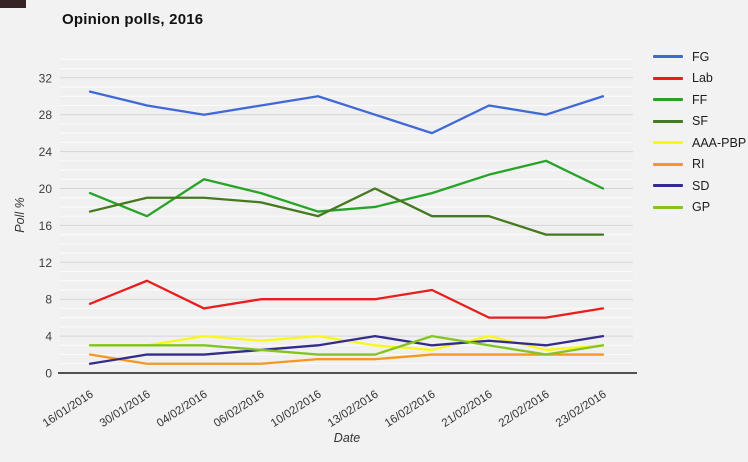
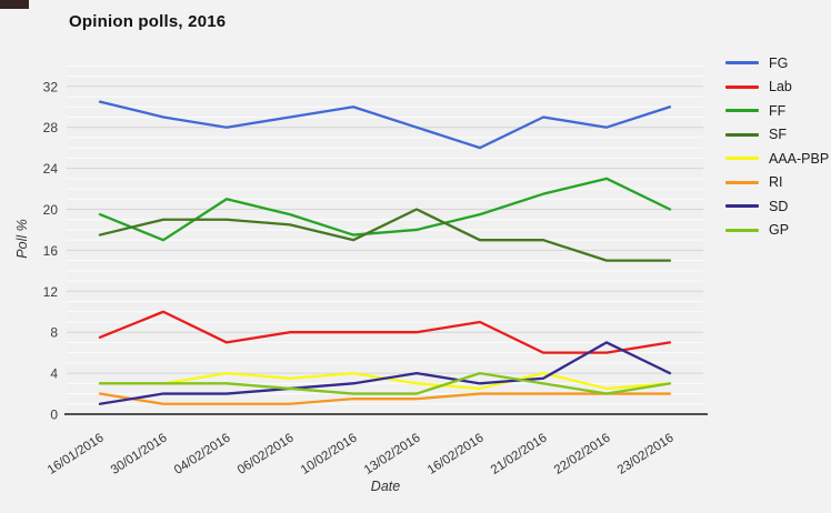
SD/22/02/2016: 3 -> 7
